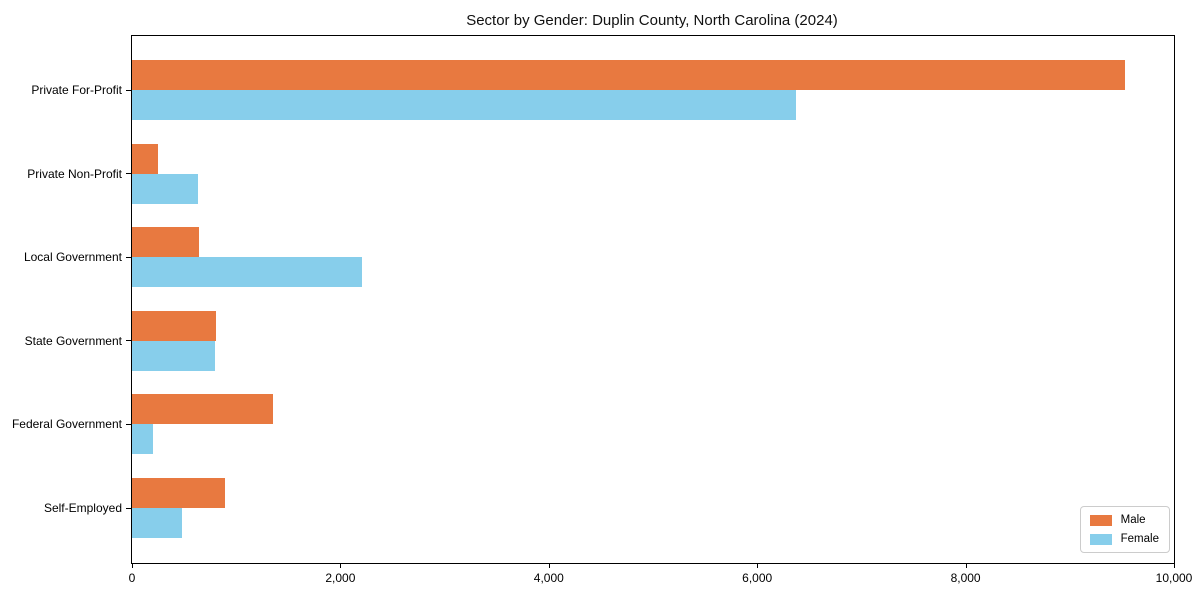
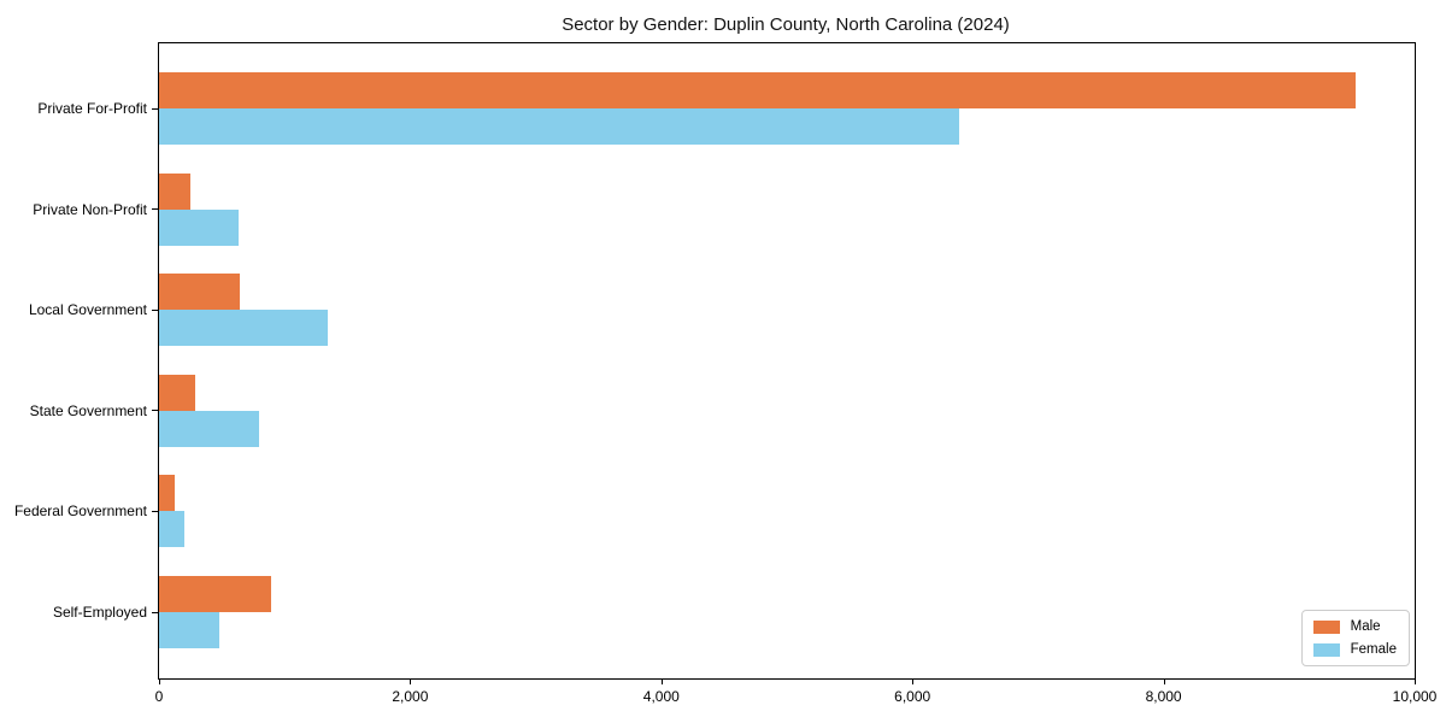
Female/Local Government: 2210 -> 1340
Male/State Government: 810 -> 290
Male/Federal Government: 1350 -> 120
